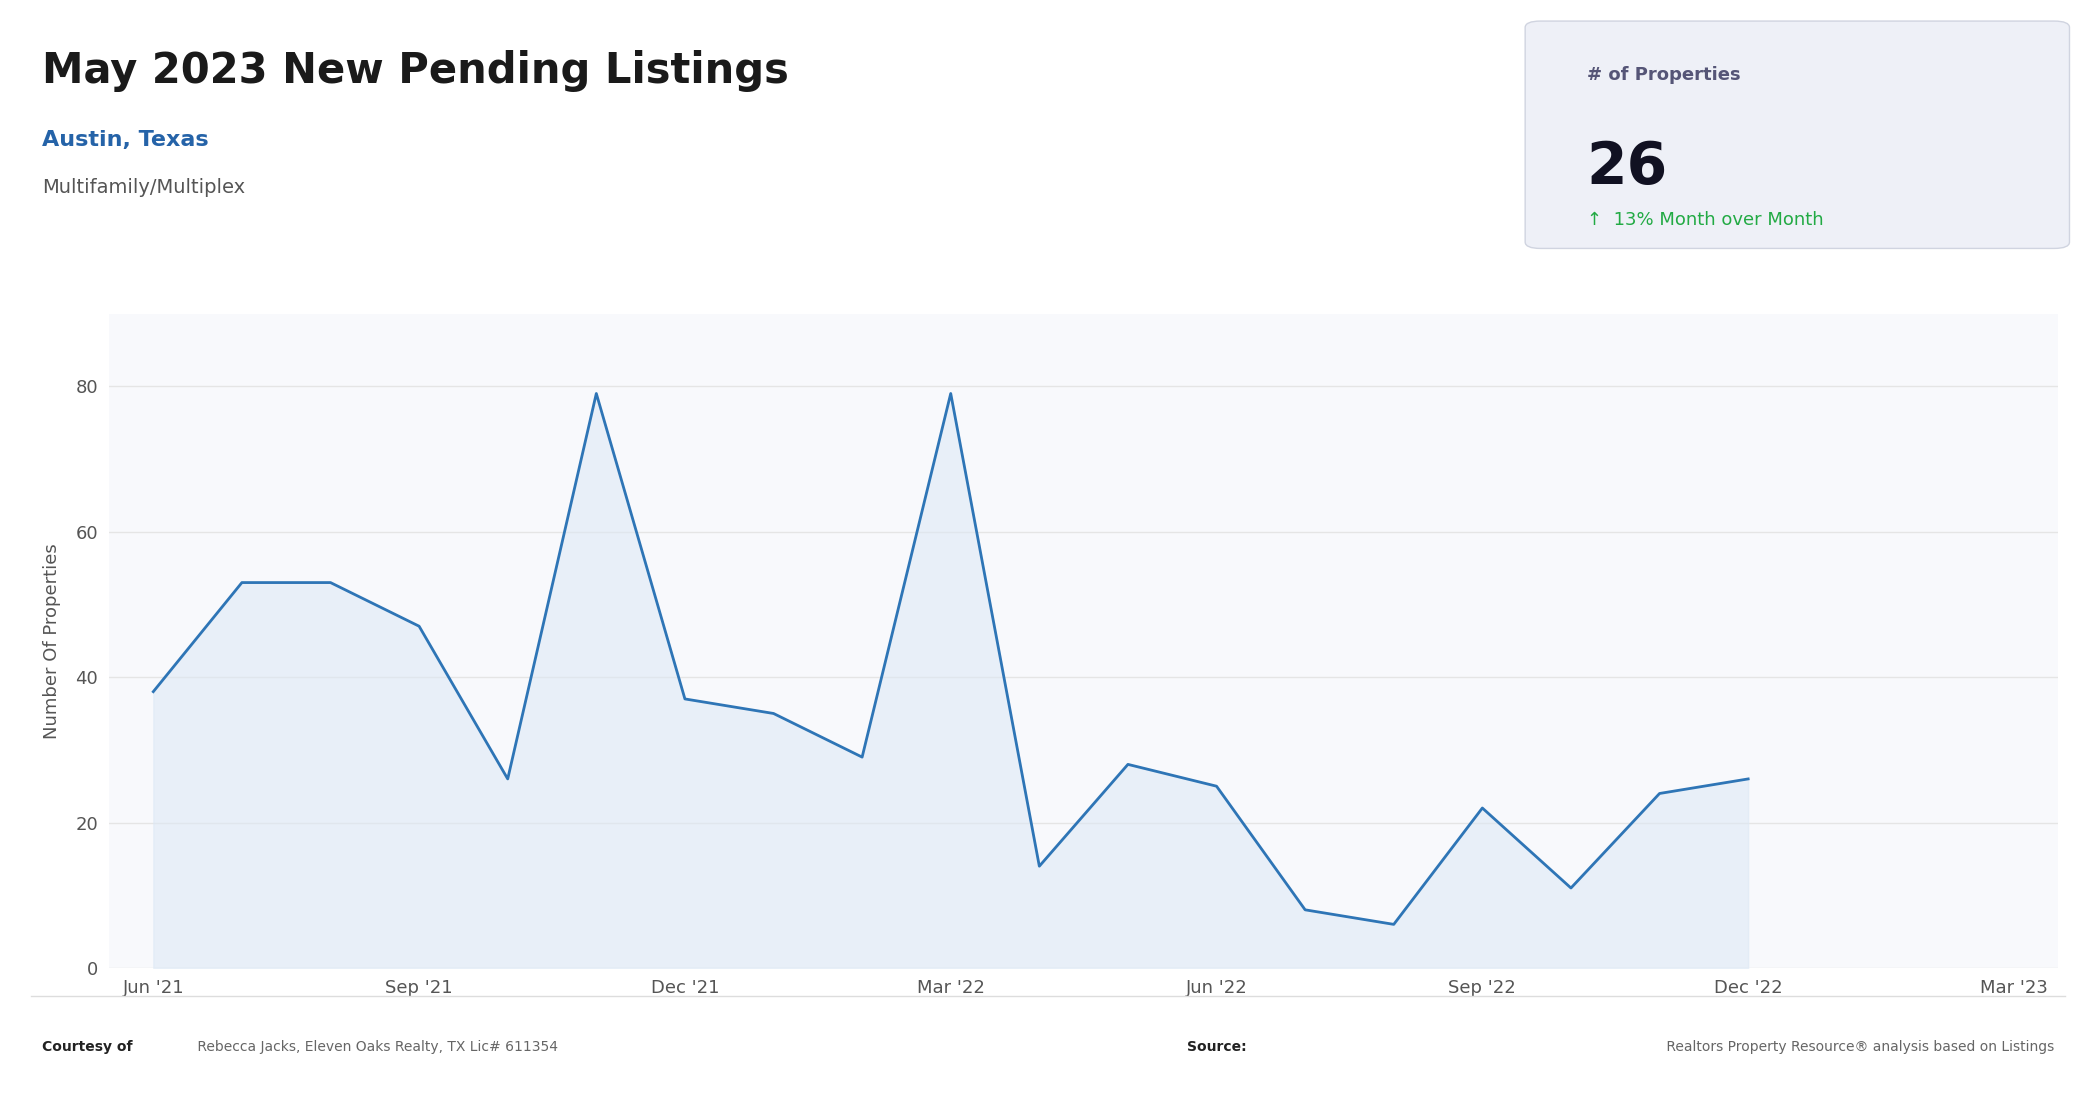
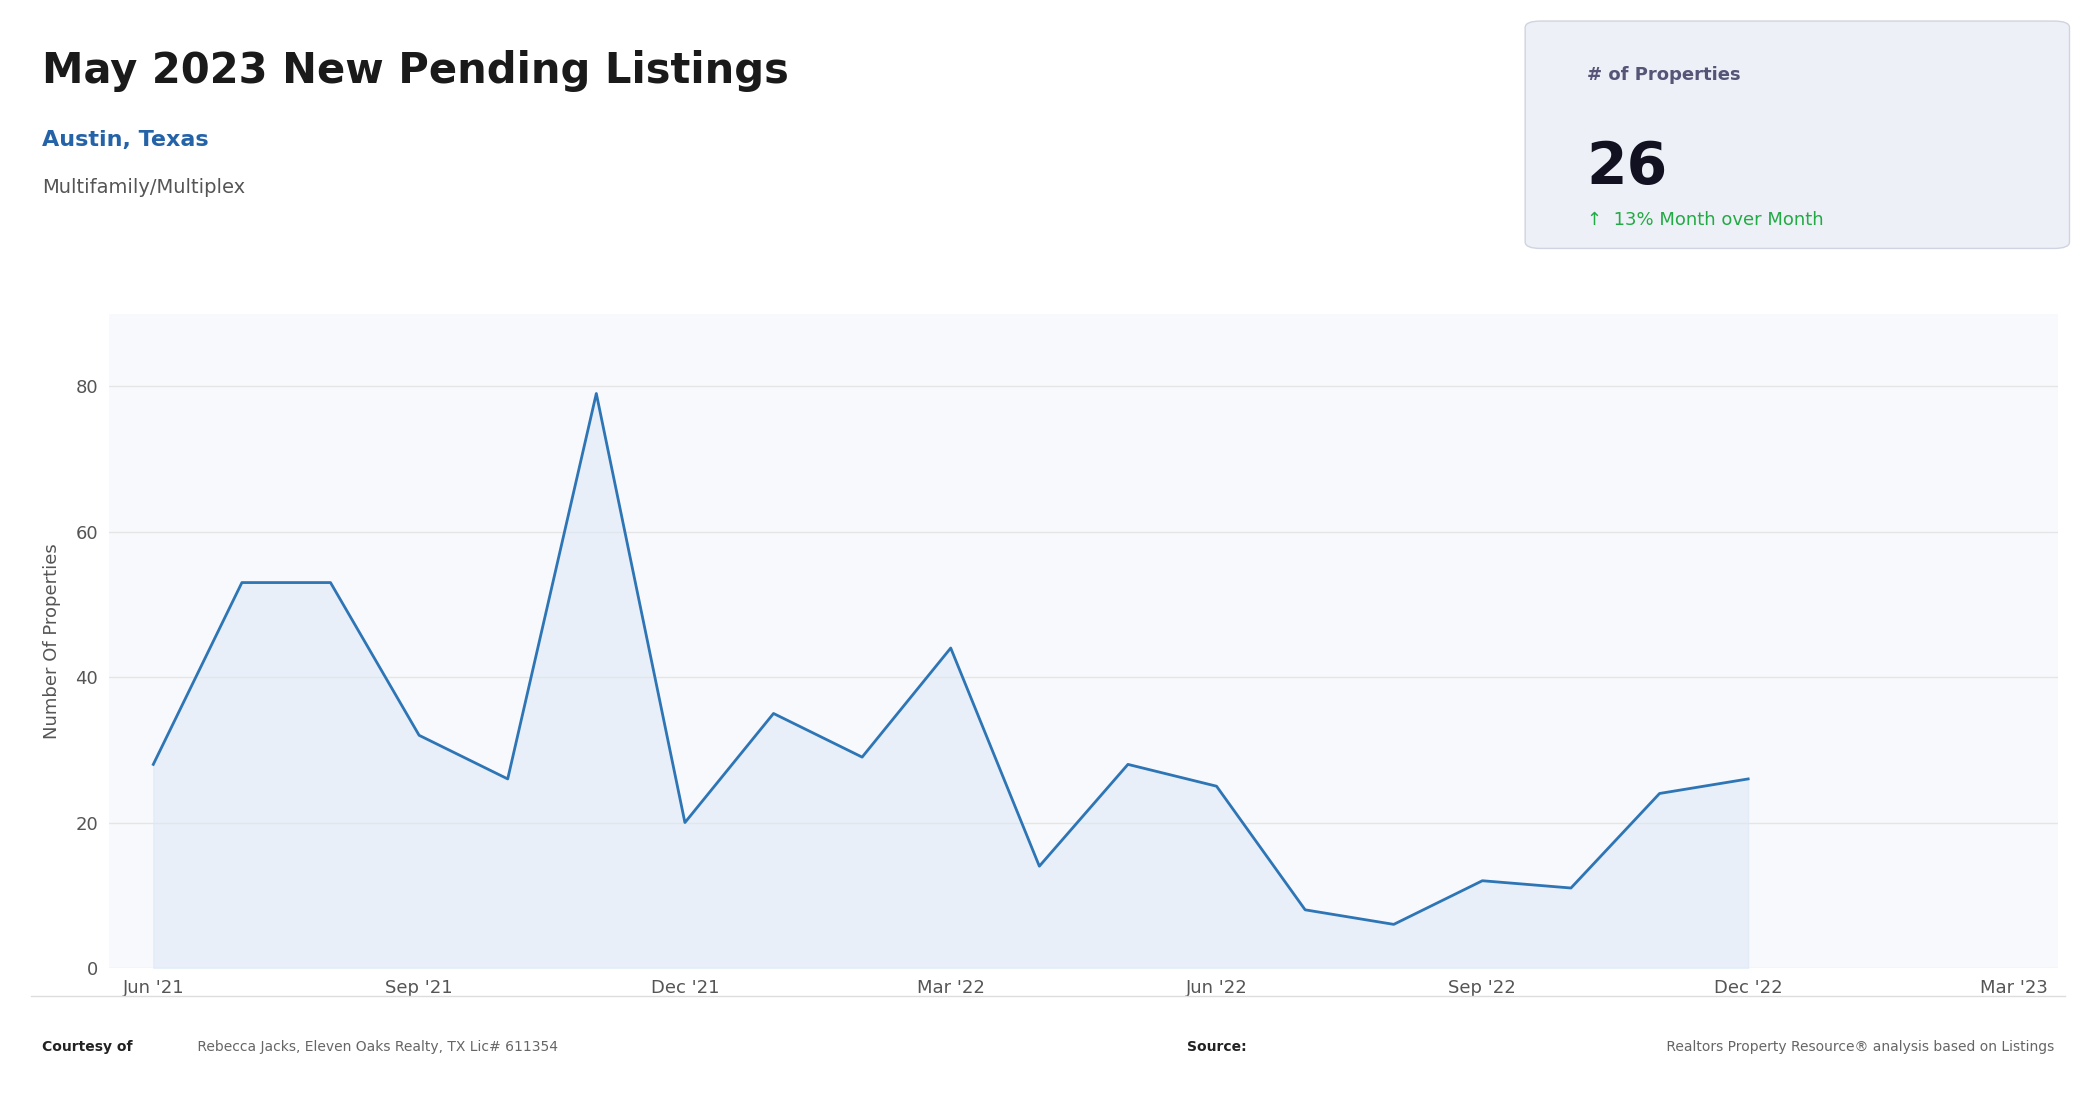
Jun '21: 38 -> 28
Sep '21: 47 -> 32
Dec '21: 37 -> 20
Mar '22: 79 -> 44
Sep '22: 22 -> 12
